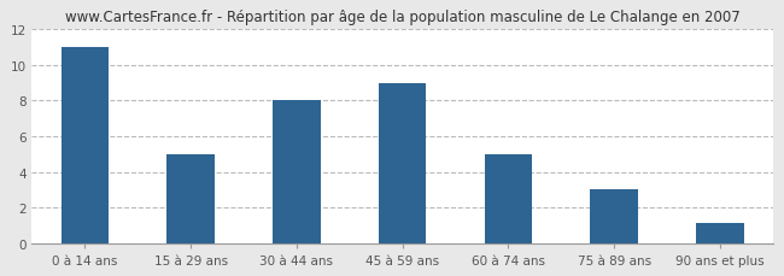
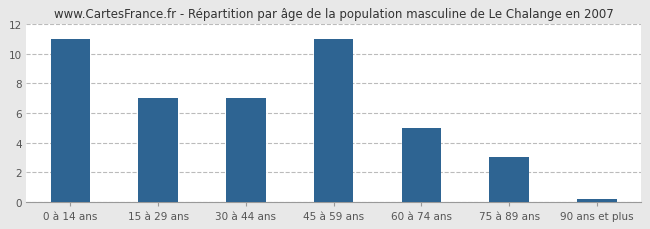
15 à 29 ans: 5.0 -> 7.0
30 à 44 ans: 8.0 -> 7.0
45 à 59 ans: 9.0 -> 11.0
90 ans et plus: 1.1 -> 0.1
